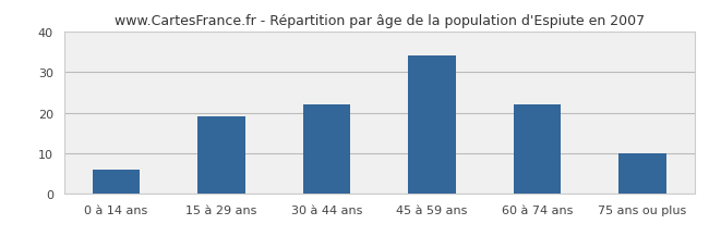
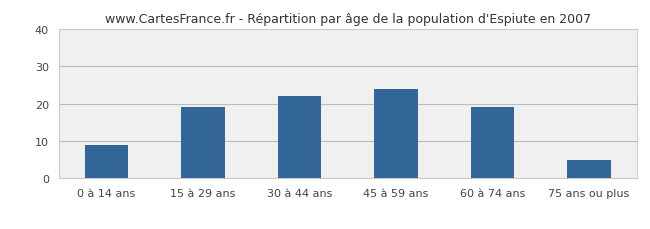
0 à 14 ans: 6 -> 9
45 à 59 ans: 34 -> 24
60 à 74 ans: 22 -> 19
75 ans ou plus: 10 -> 5
